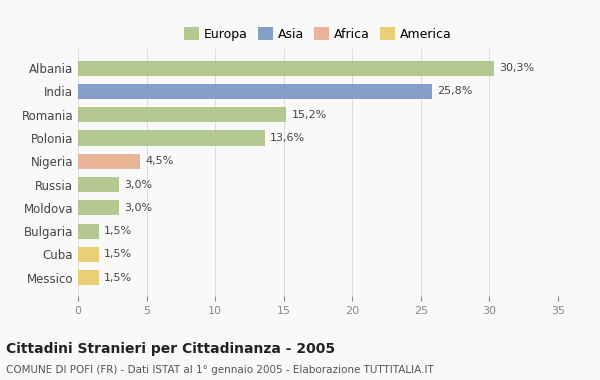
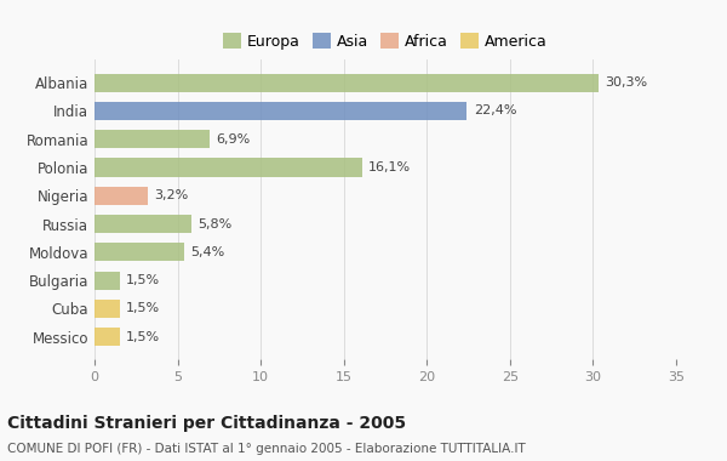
India: 25,8% -> 22,4%
Romania: 15,2% -> 6,9%
Polonia: 13,6% -> 16,1%
Nigeria: 4,5% -> 3,2%
Russia: 3,0% -> 5,8%
Moldova: 3,0% -> 5,4%
